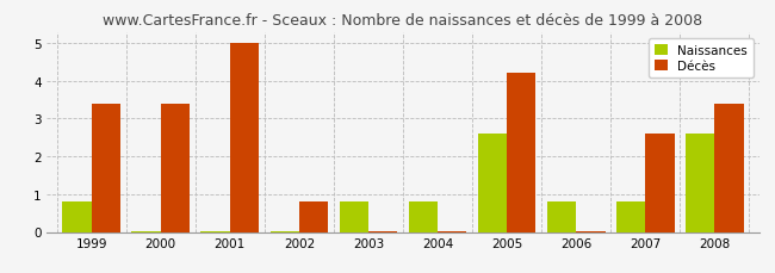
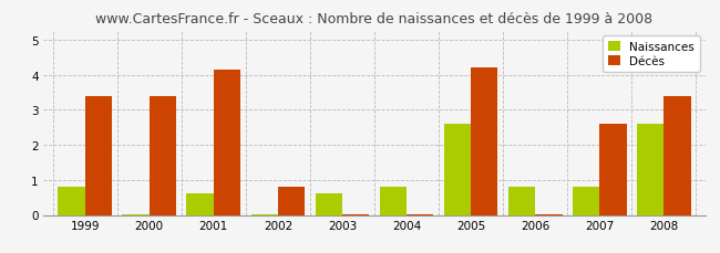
Naissances/2001: 0.03 -> 0.60
Décès/2001: 5.00 -> 4.15
Naissances/2003: 0.80 -> 0.60
